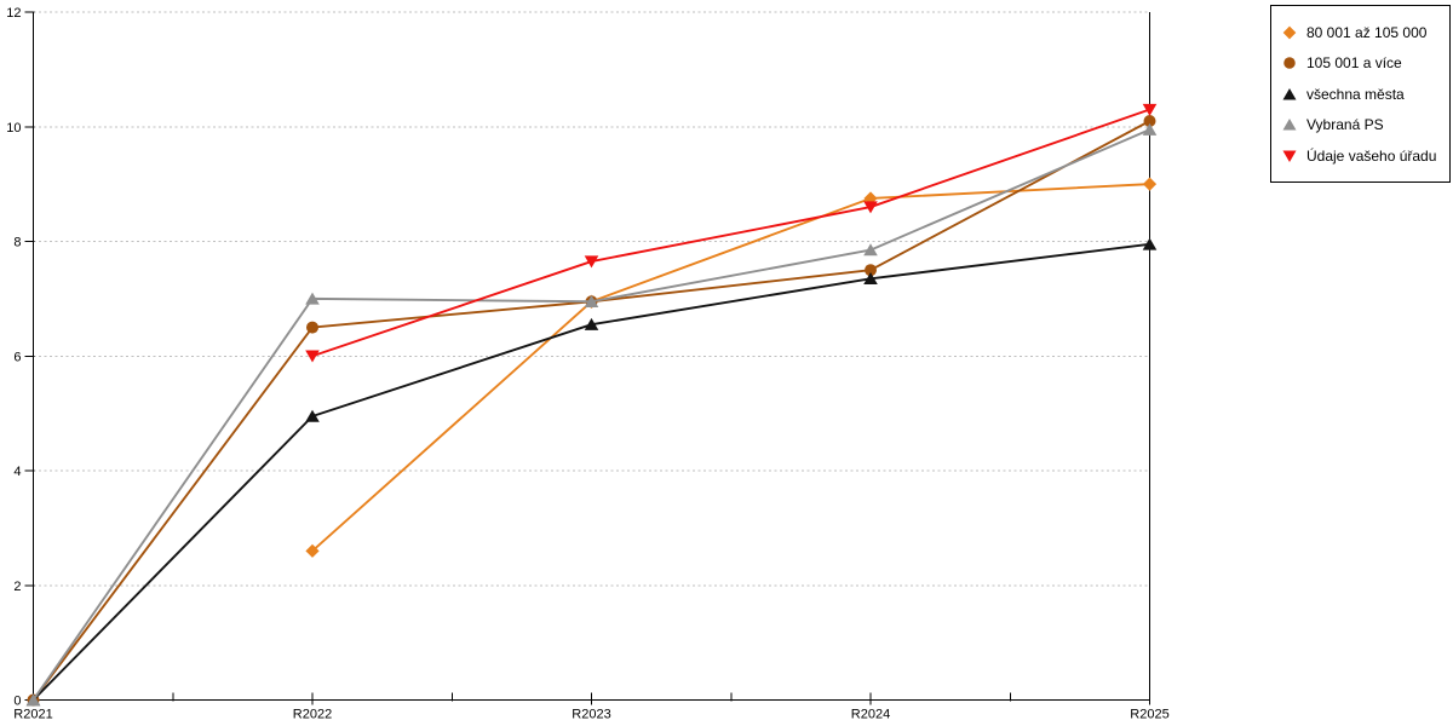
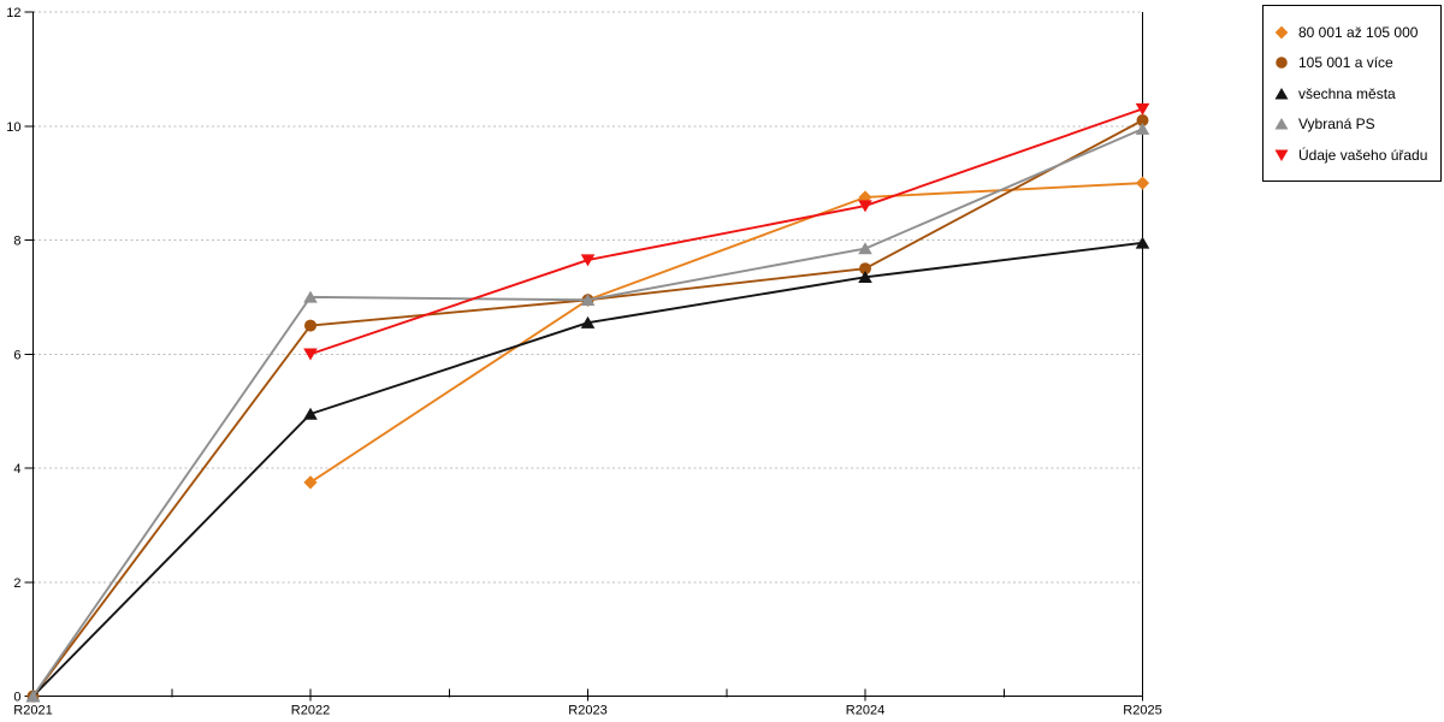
80 001 až 105 000/R2022: 2.6 -> 3.8
